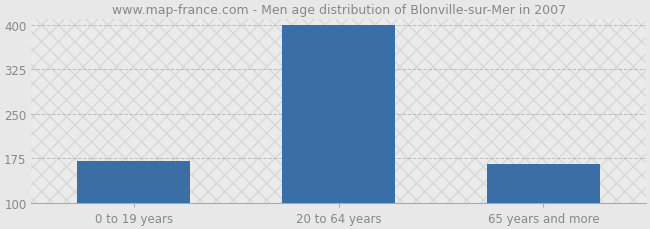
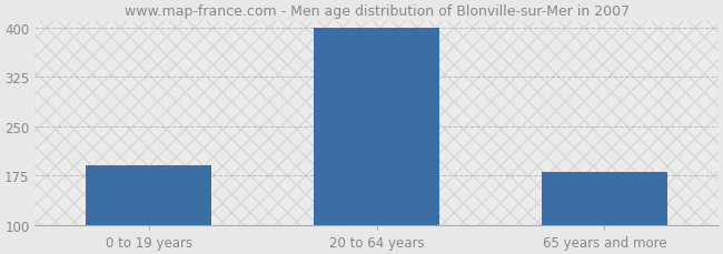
0 to 19 years: 170 -> 190
65 years and more: 165 -> 180
